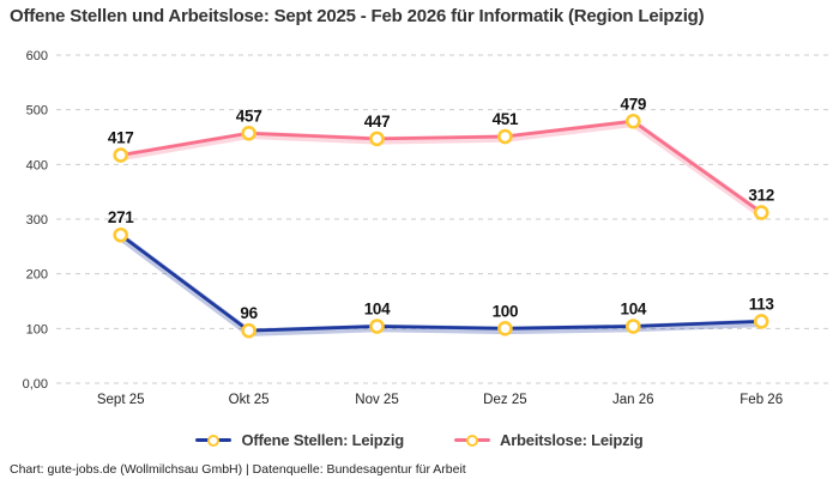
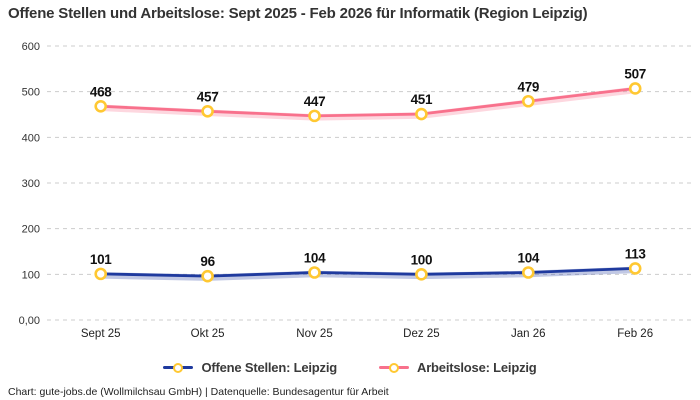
Offene Stellen: Leipzig/Sept 25: 271 -> 101
Arbeitslose: Leipzig/Sept 25: 417 -> 468
Arbeitslose: Leipzig/Feb 26: 312 -> 507
